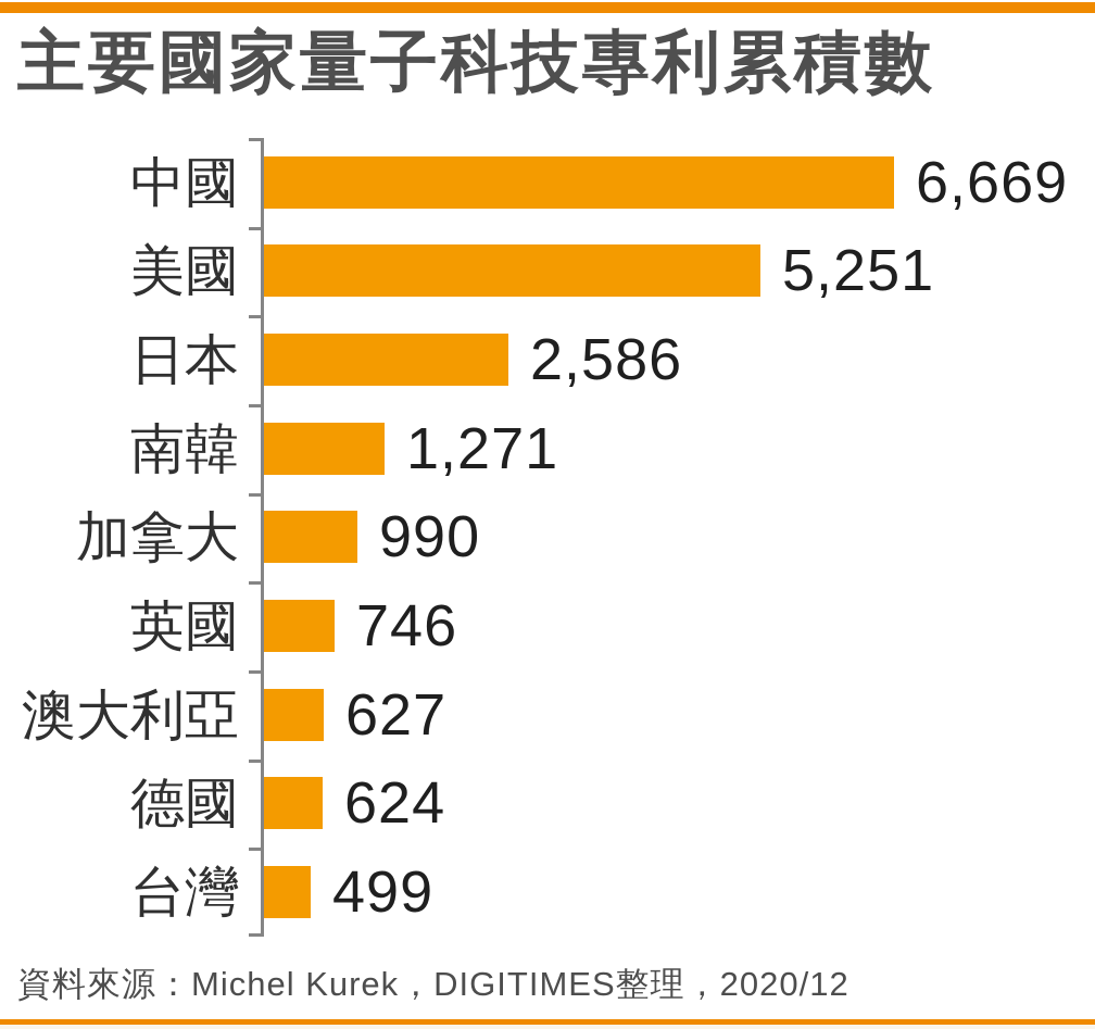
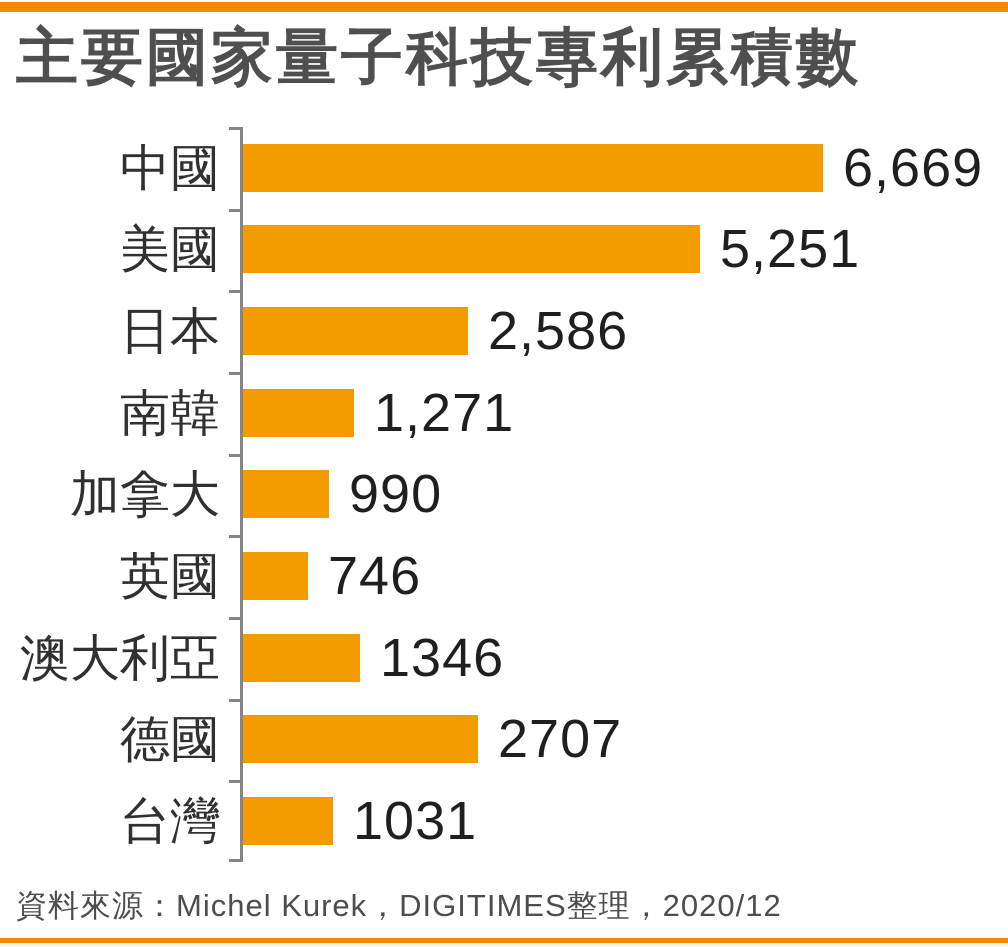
澳大利亞: 627 -> 1346
德國: 624 -> 2707
台灣: 499 -> 1031
